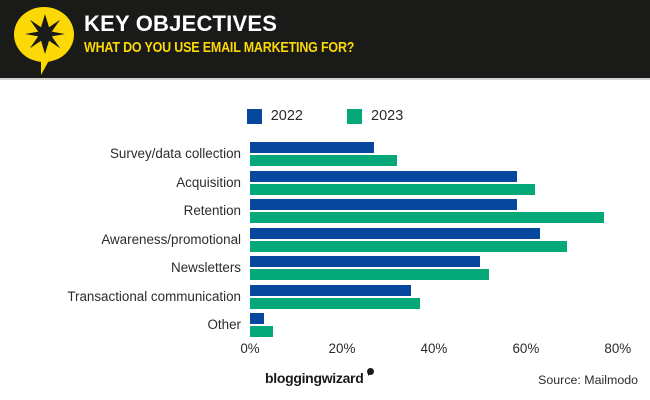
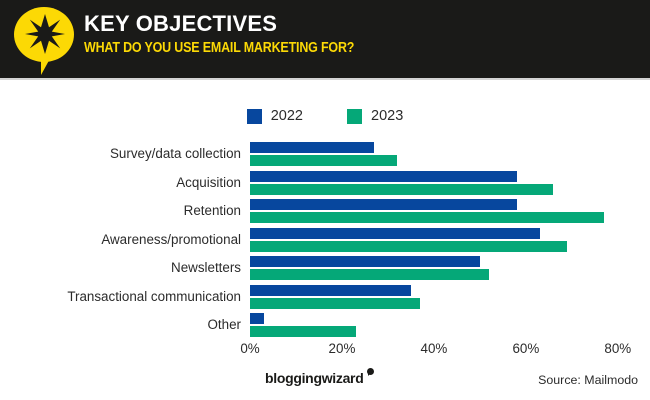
2023/Acquisition: 62% -> 66%
2023/Other: 5% -> 23%
